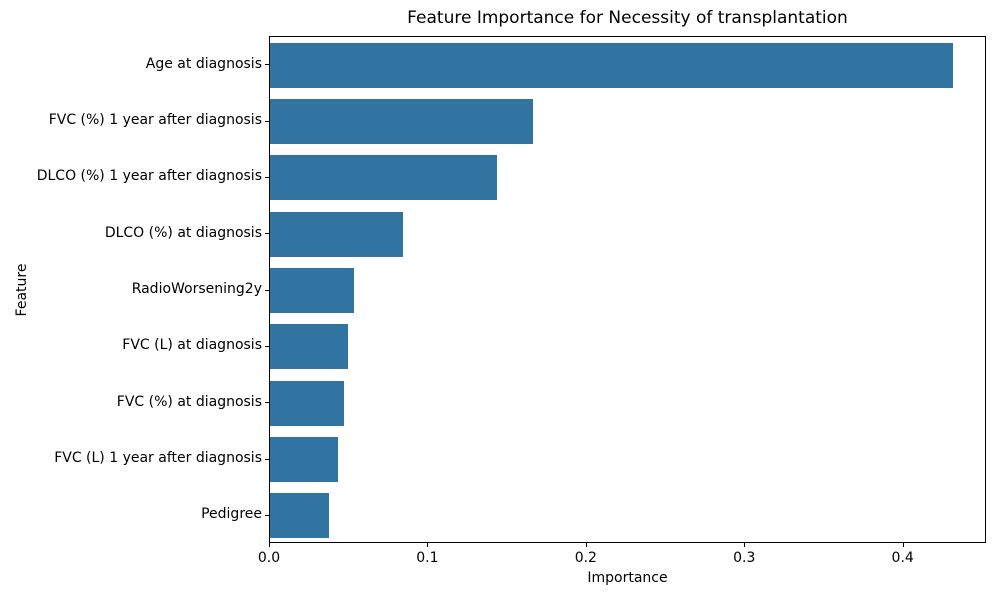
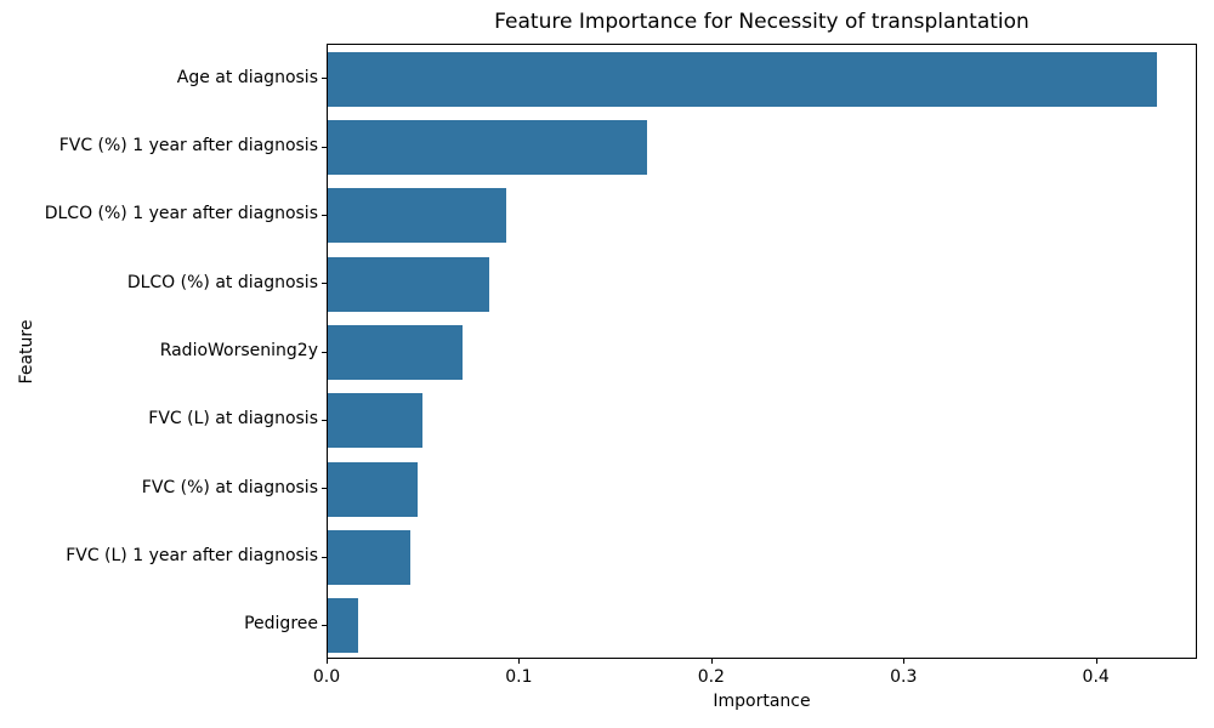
DLCO (%) 1 year after diagnosis: 0.143 -> 0.093
RadioWorsening2y: 0.053 -> 0.070
Pedigree: 0.037 -> 0.016
